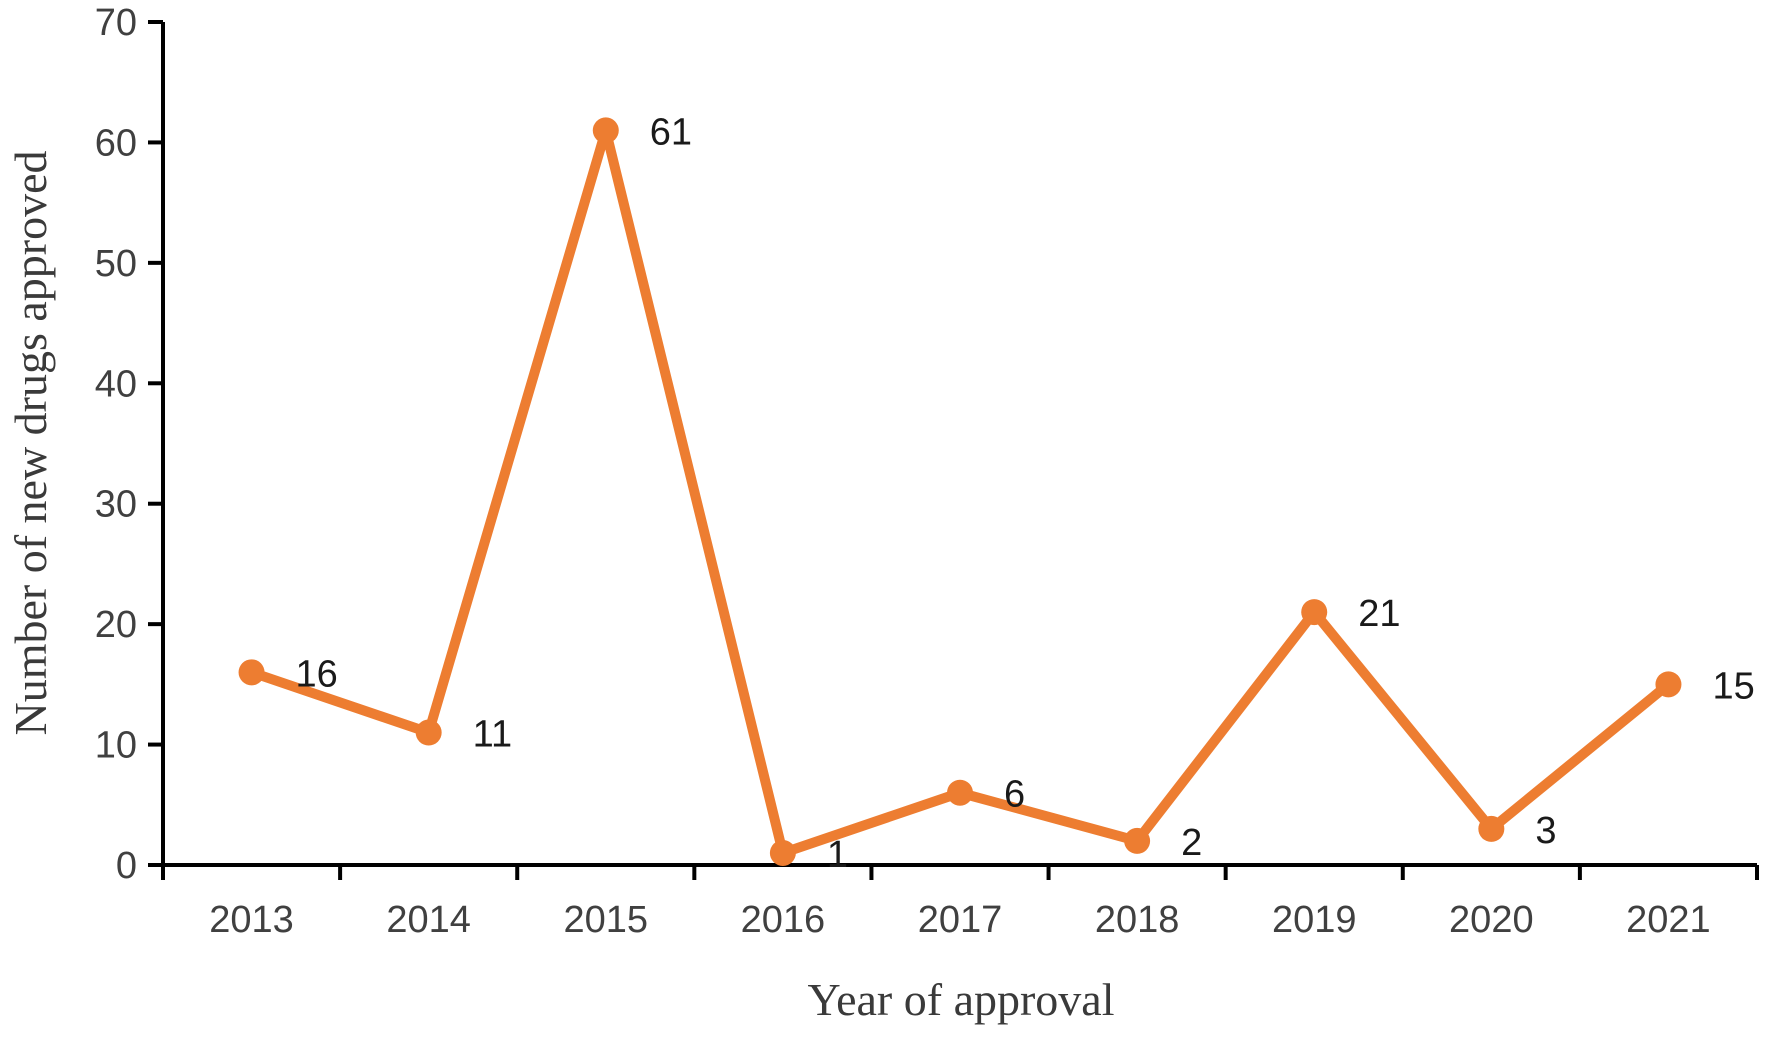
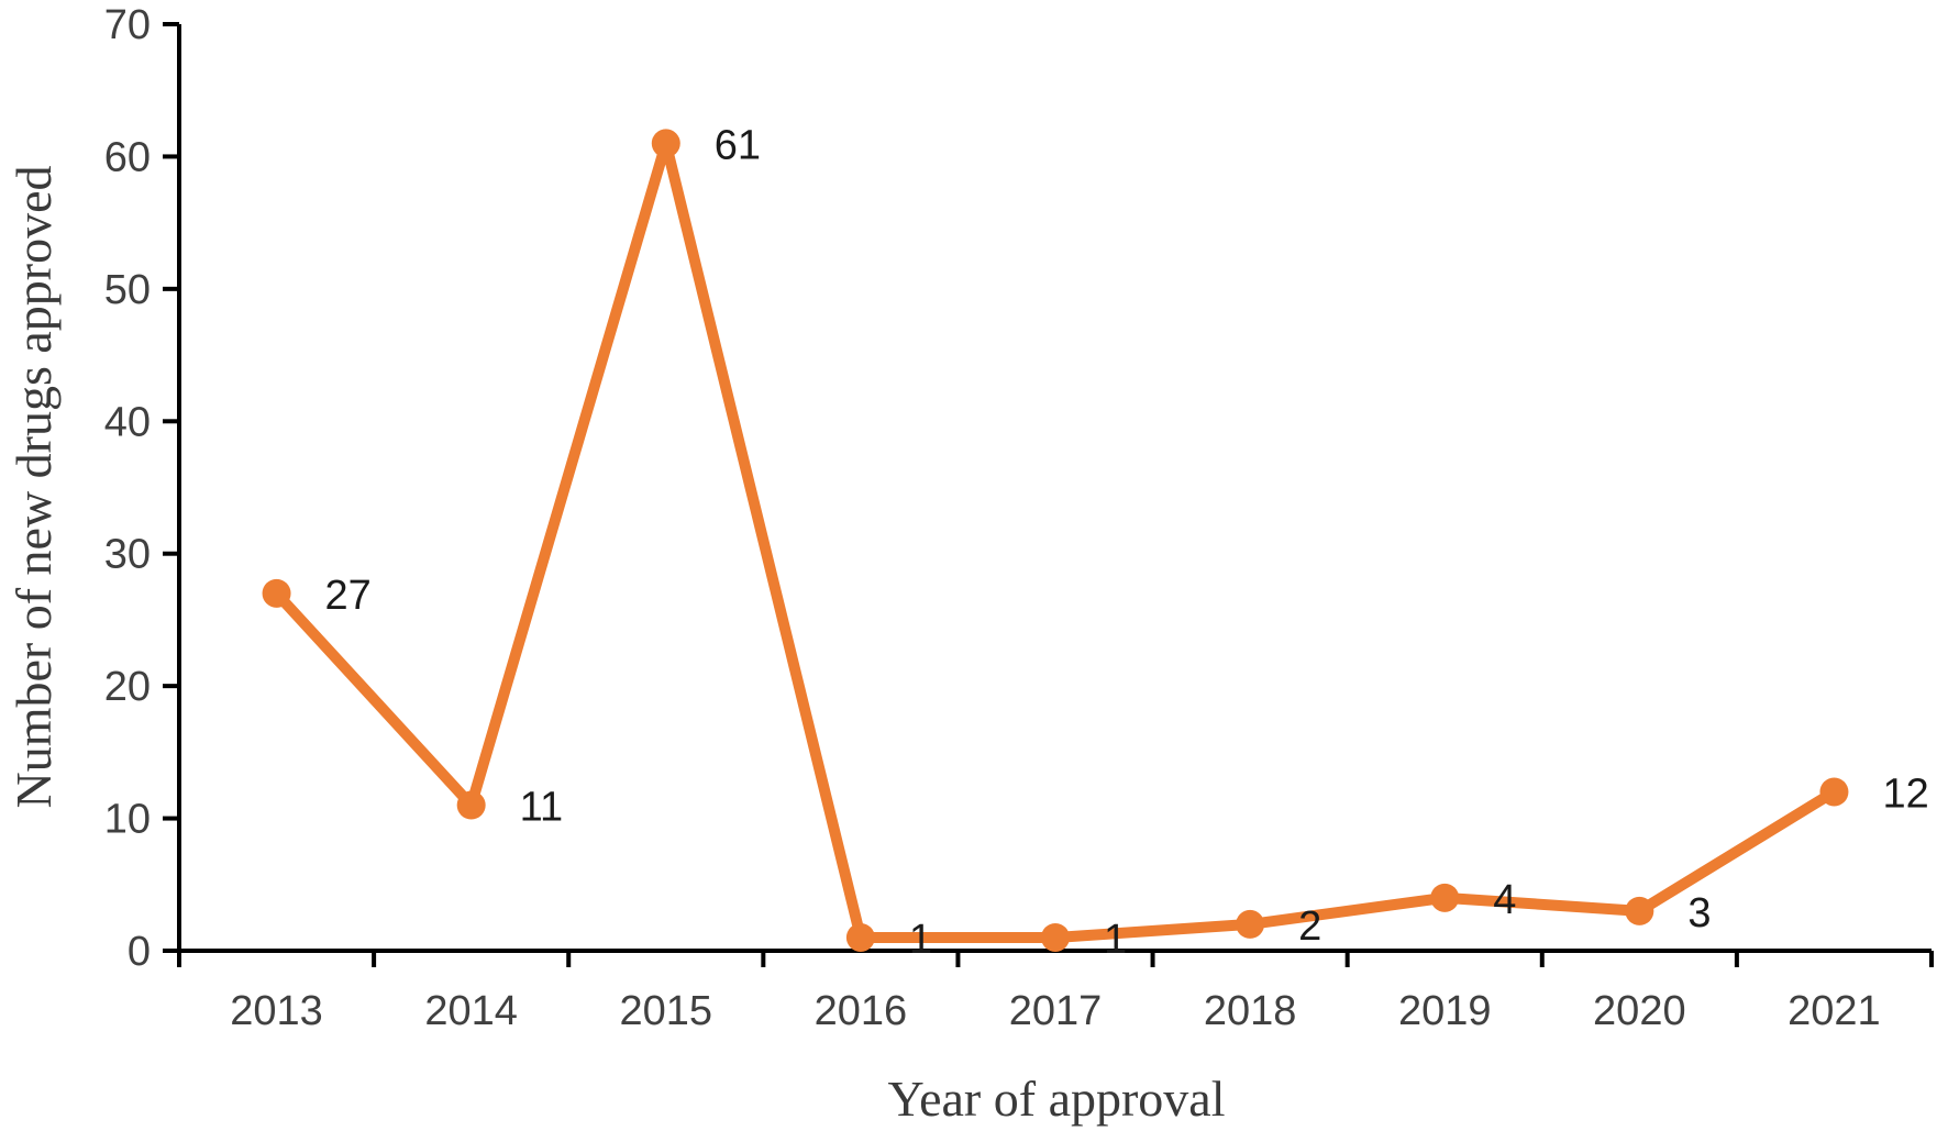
2013: 16 -> 27
2017: 6 -> 1
2019: 21 -> 4
2021: 15 -> 12
